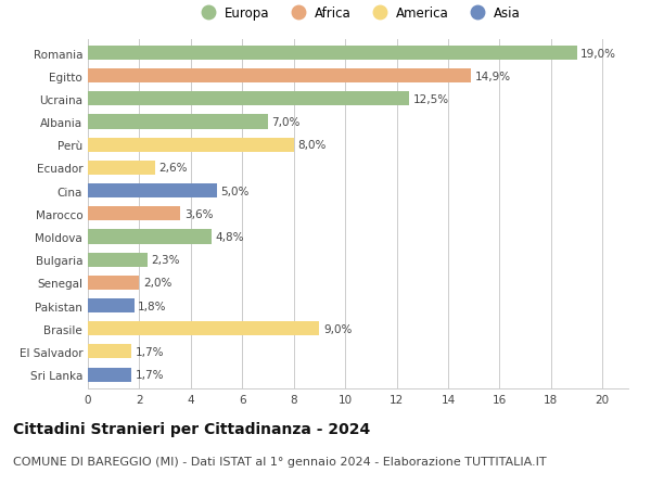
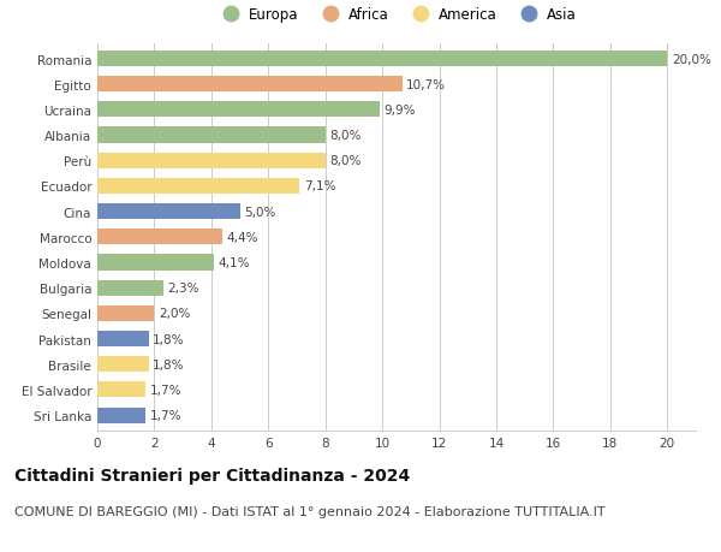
Romania: 19,0% -> 20,0%
Egitto: 14,9% -> 10,7%
Ucraina: 12,5% -> 9,9%
Albania: 7,0% -> 8,0%
Ecuador: 2,6% -> 7,1%
Marocco: 3,6% -> 4,4%
Moldova: 4,8% -> 4,1%
Brasile: 9,0% -> 1,8%
